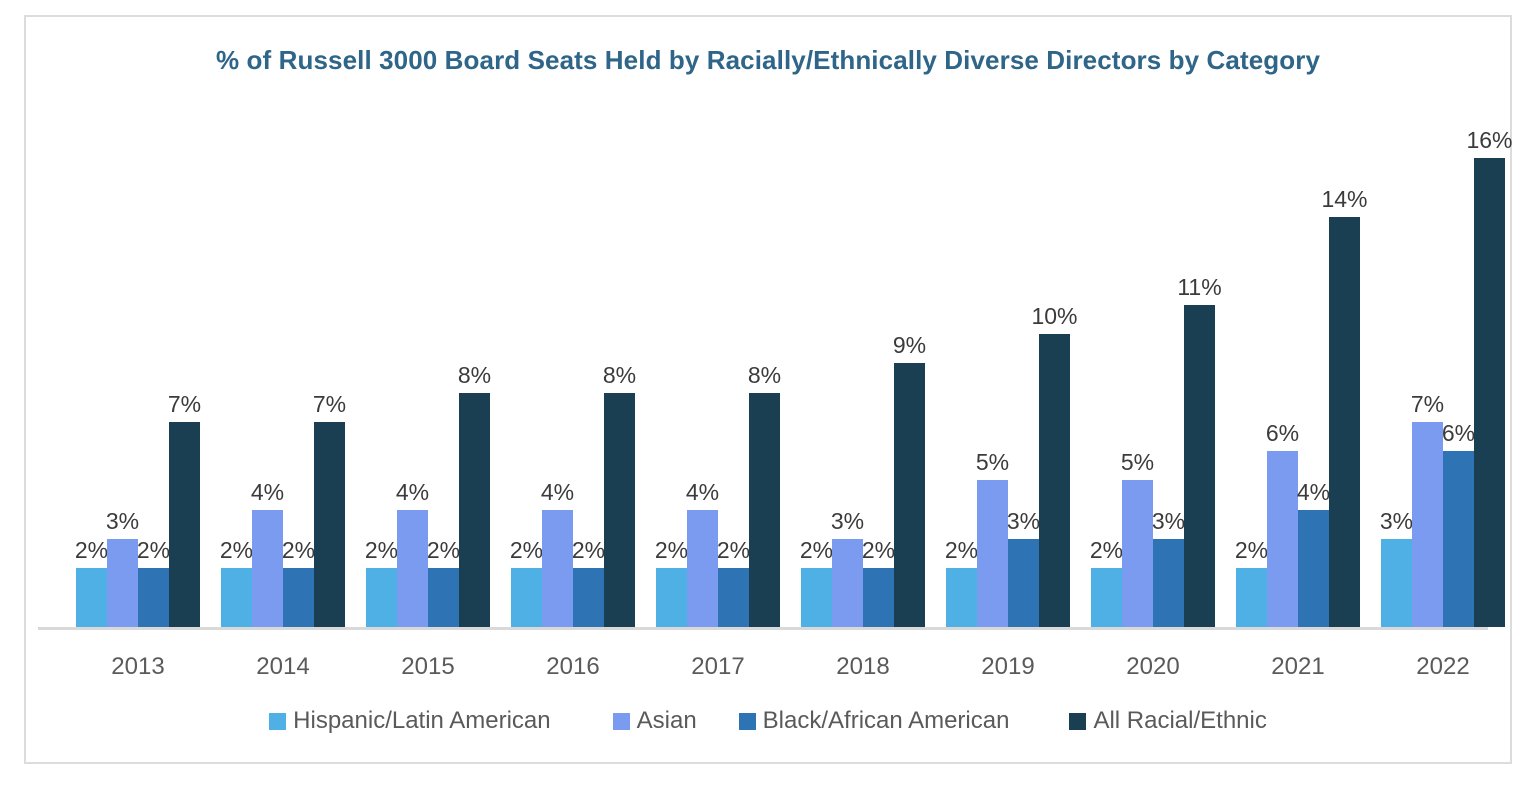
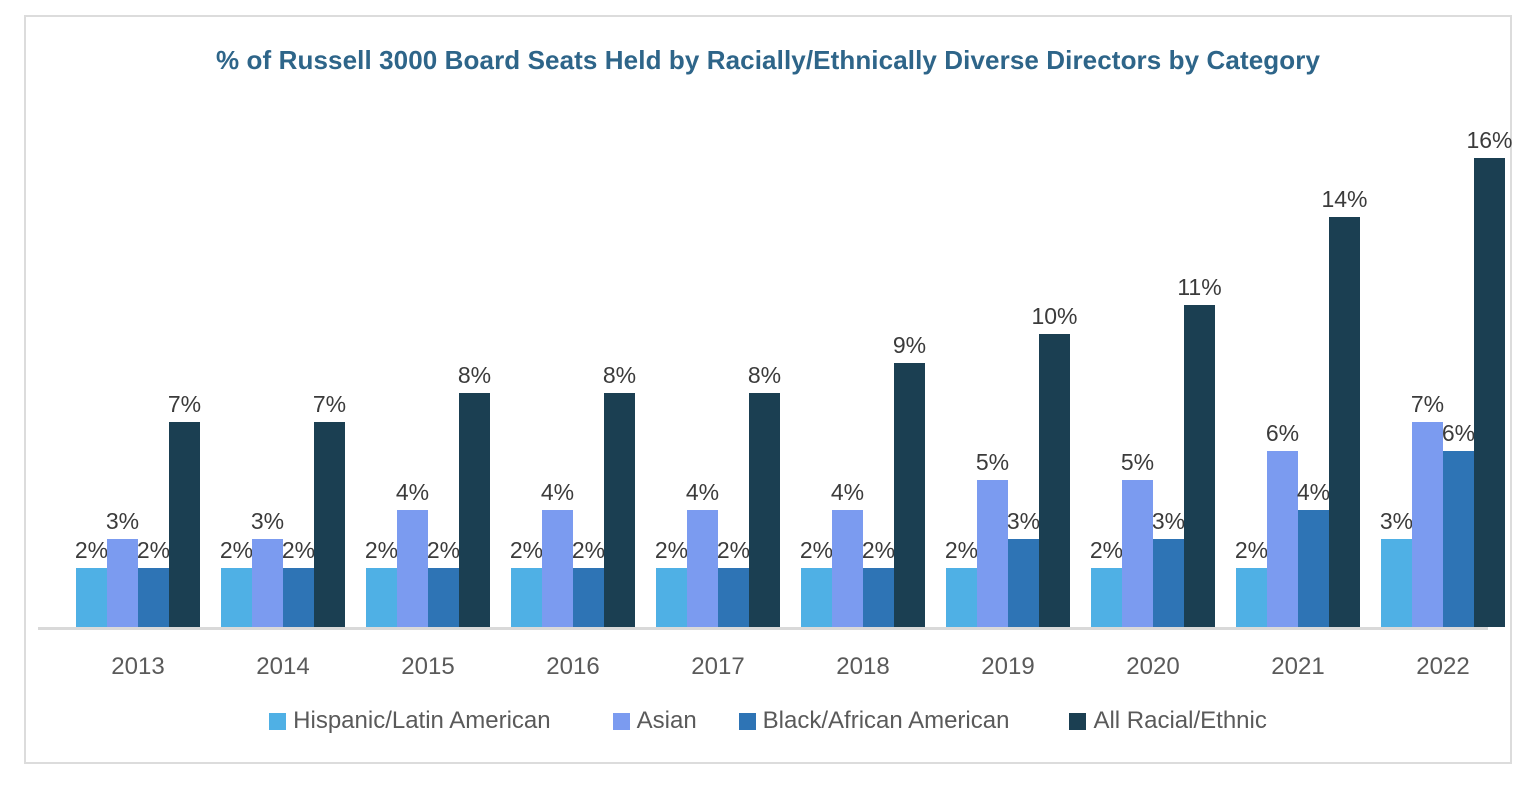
Asian/2014: 4% -> 3%
Asian/2018: 3% -> 4%
